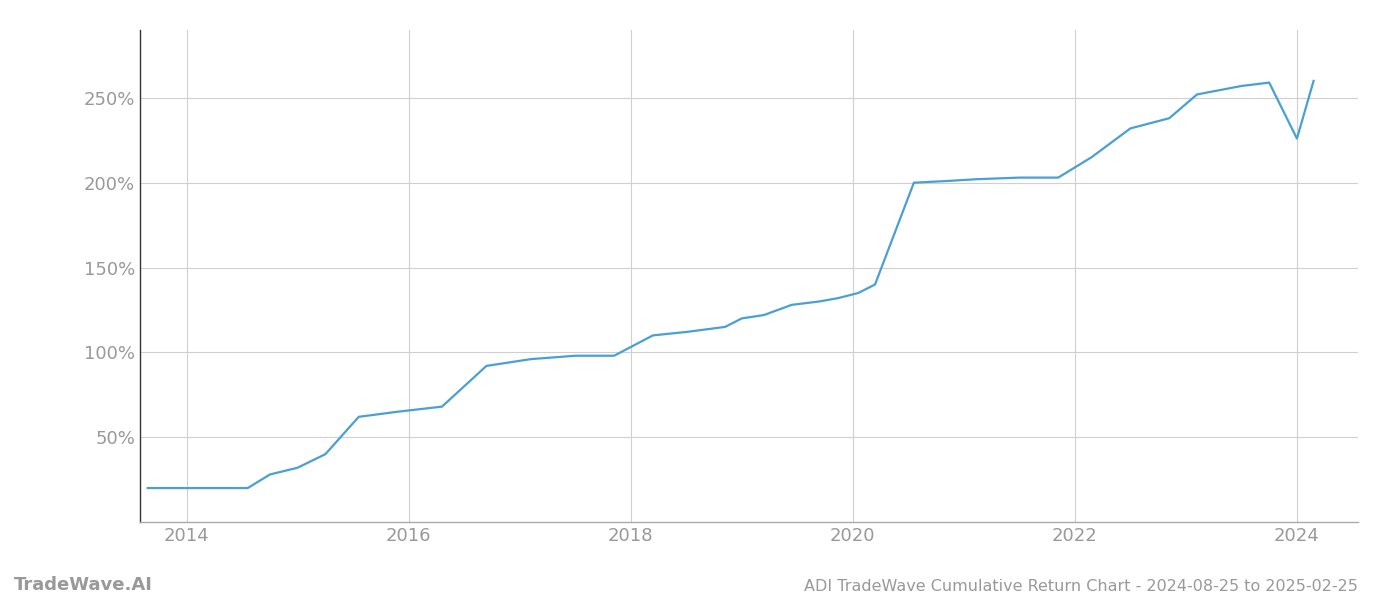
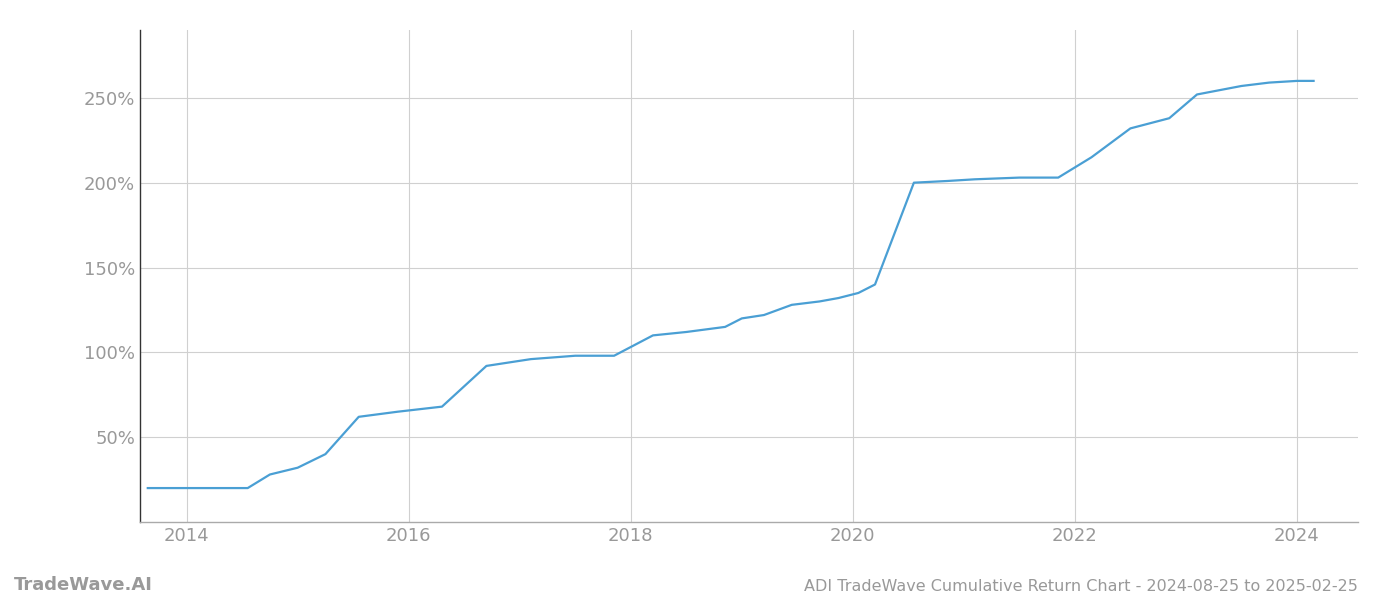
2024: 226% -> 260%
